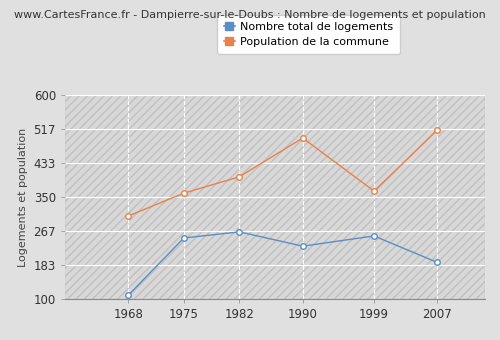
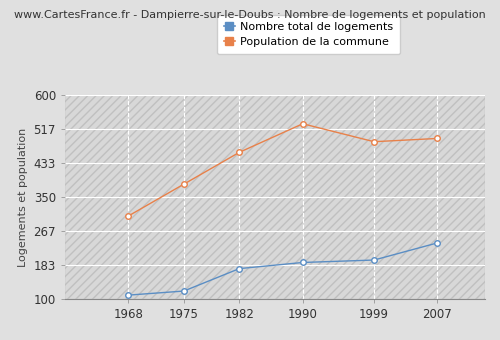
Nombre total de logements/1975: 250 -> 120
Population de la commune/1975: 360 -> 382
Nombre total de logements/1982: 265 -> 175
Population de la commune/1982: 400 -> 460
Nombre total de logements/1990: 230 -> 190
Population de la commune/1990: 495 -> 530
Nombre total de logements/1999: 255 -> 196
Population de la commune/1999: 365 -> 486
Nombre total de logements/2007: 190 -> 238
Population de la commune/2007: 515 -> 494
